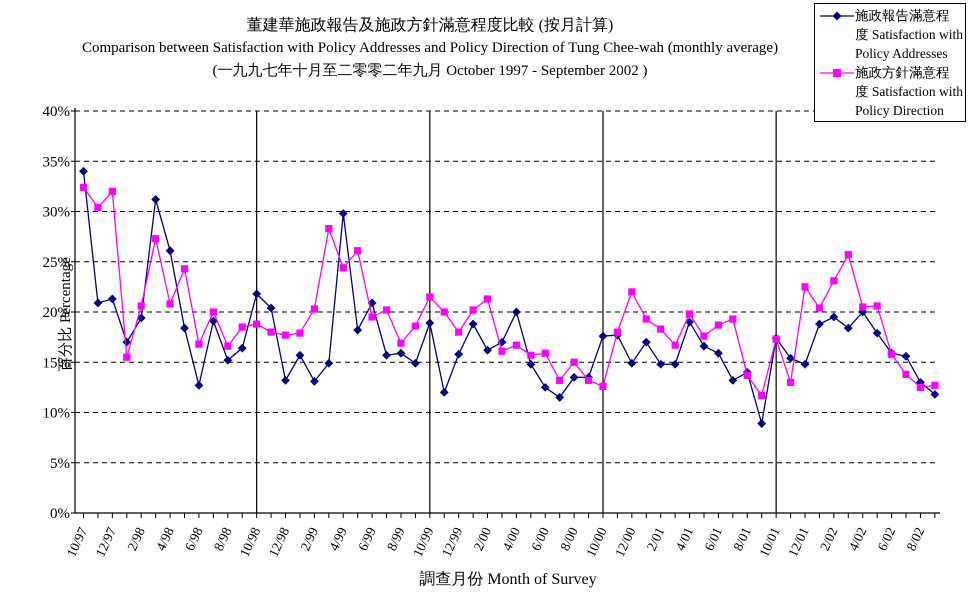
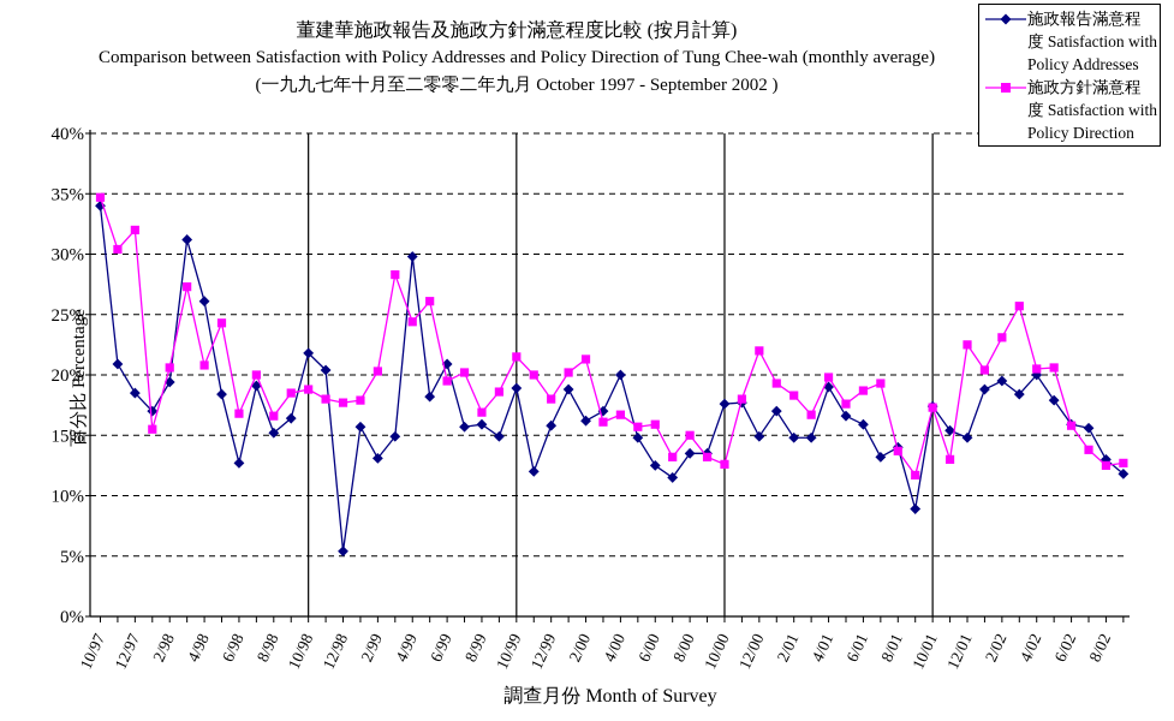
施政方針滿意程度 Satisfaction with Policy Direction/10/97: 32.4% -> 34.7%
施政報告滿意程度 Satisfaction with Policy Addresses/12/97: 21.3% -> 18.5%
施政報告滿意程度 Satisfaction with Policy Addresses/12/98: 13.2% -> 5.4%
